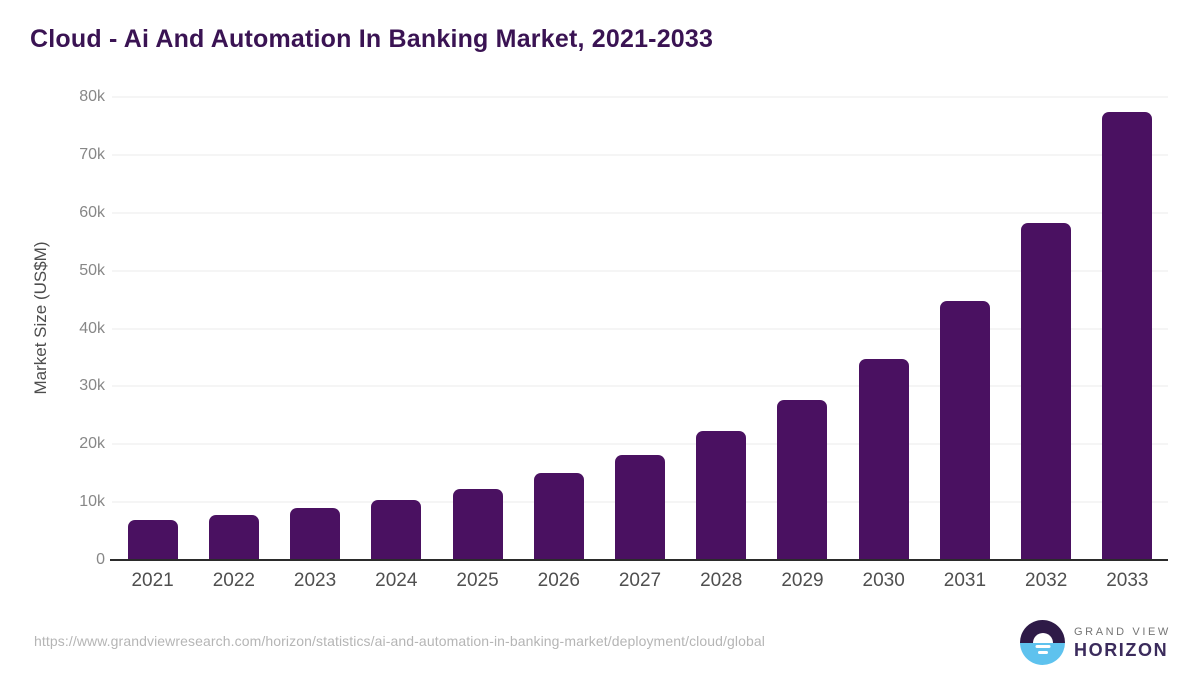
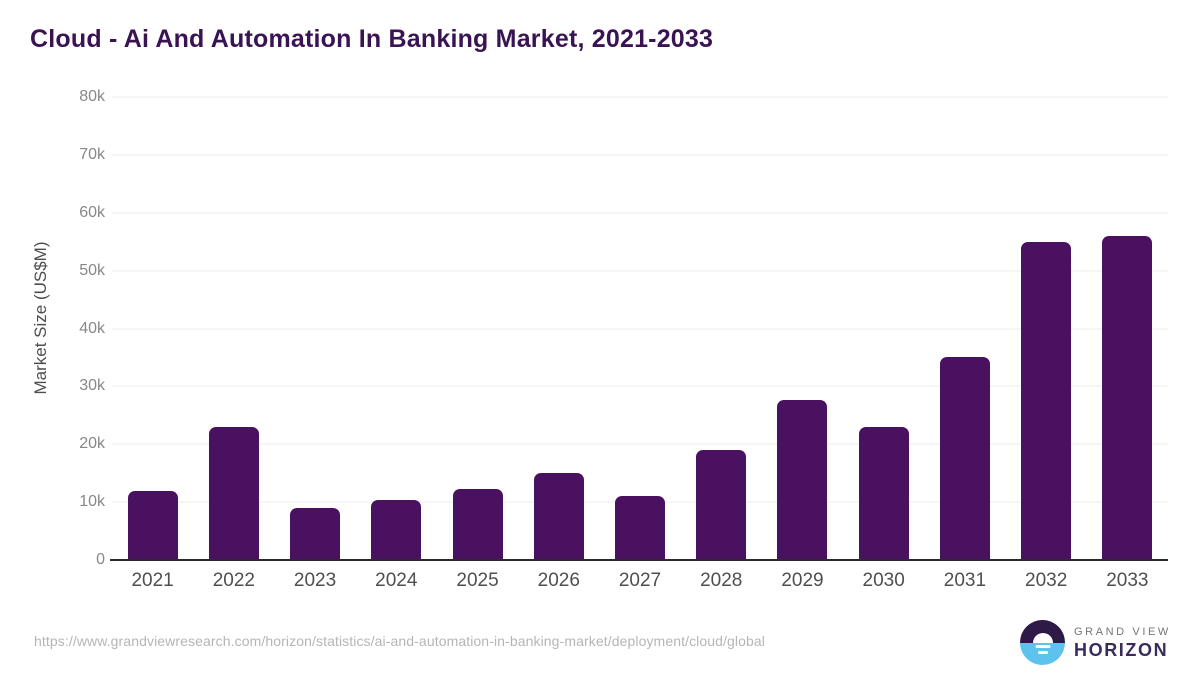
2021: 7k -> 12k
2022: 8k -> 23k
2027: 18k -> 11k
2028: 22k -> 19k
2030: 35k -> 23k
2031: 45k -> 35k
2032: 58k -> 55k
2033: 77k -> 56k
